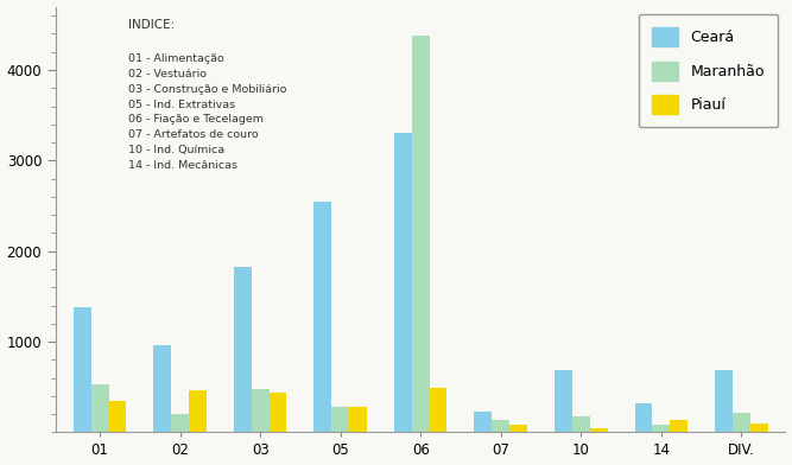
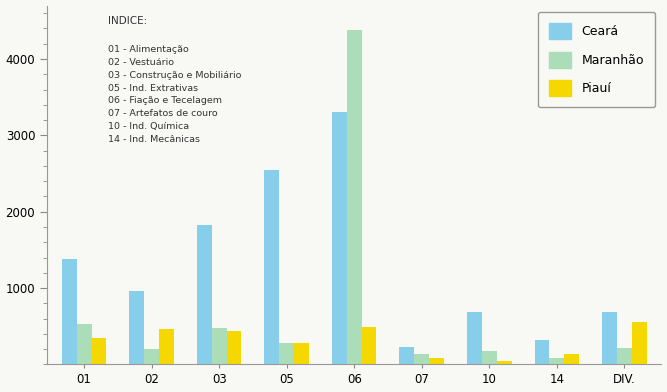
Piauí/DIV.: 100 -> 560
